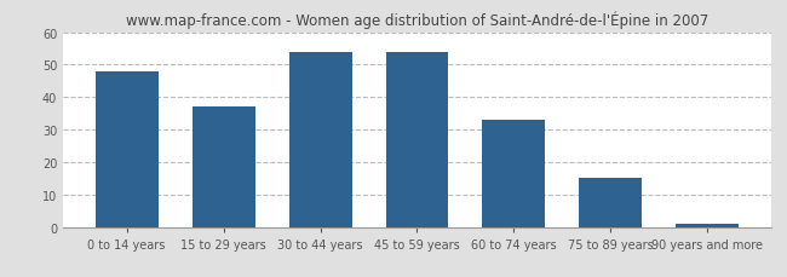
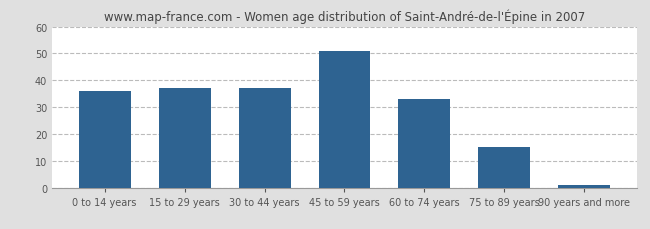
0 to 14 years: 48 -> 36
30 to 44 years: 54 -> 37
45 to 59 years: 54 -> 51
